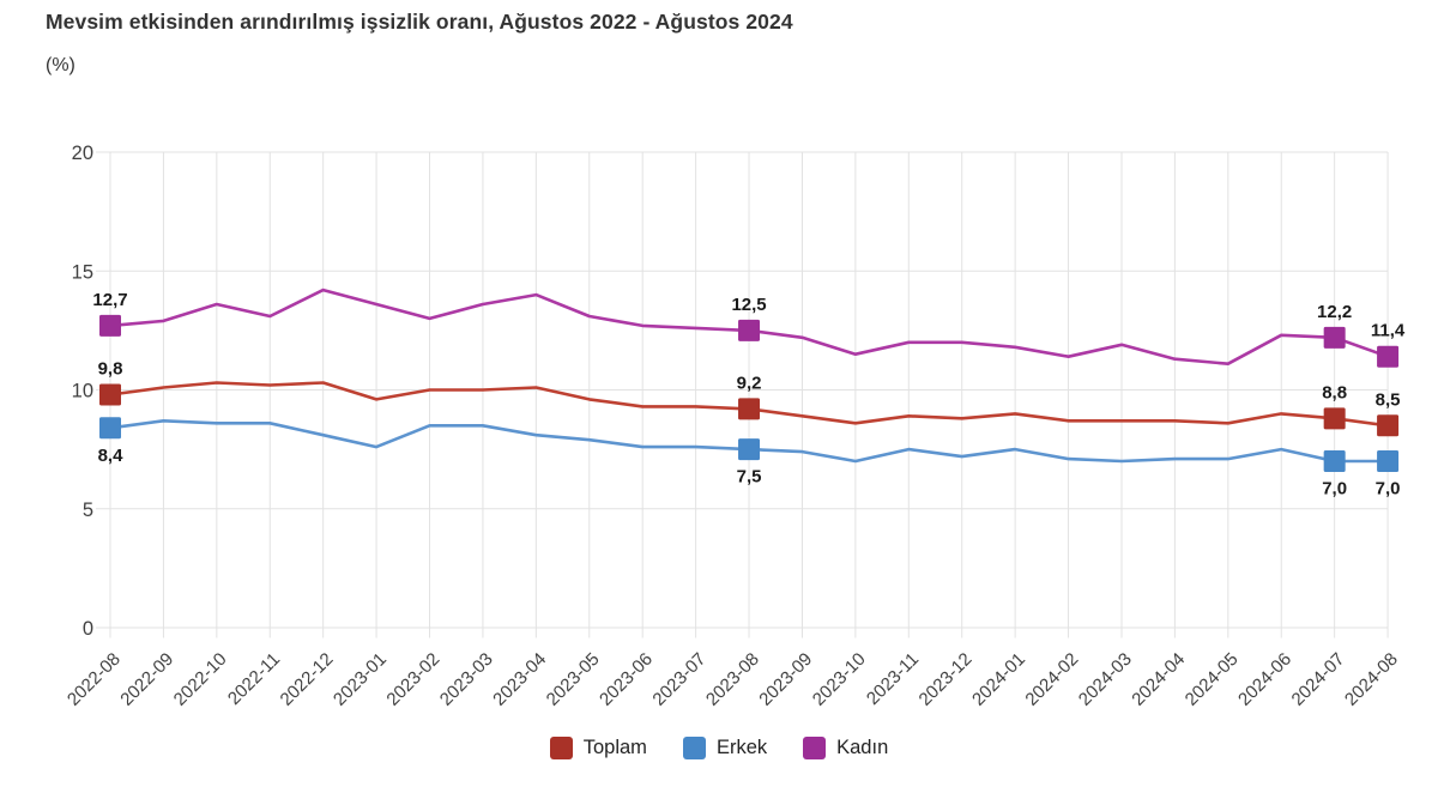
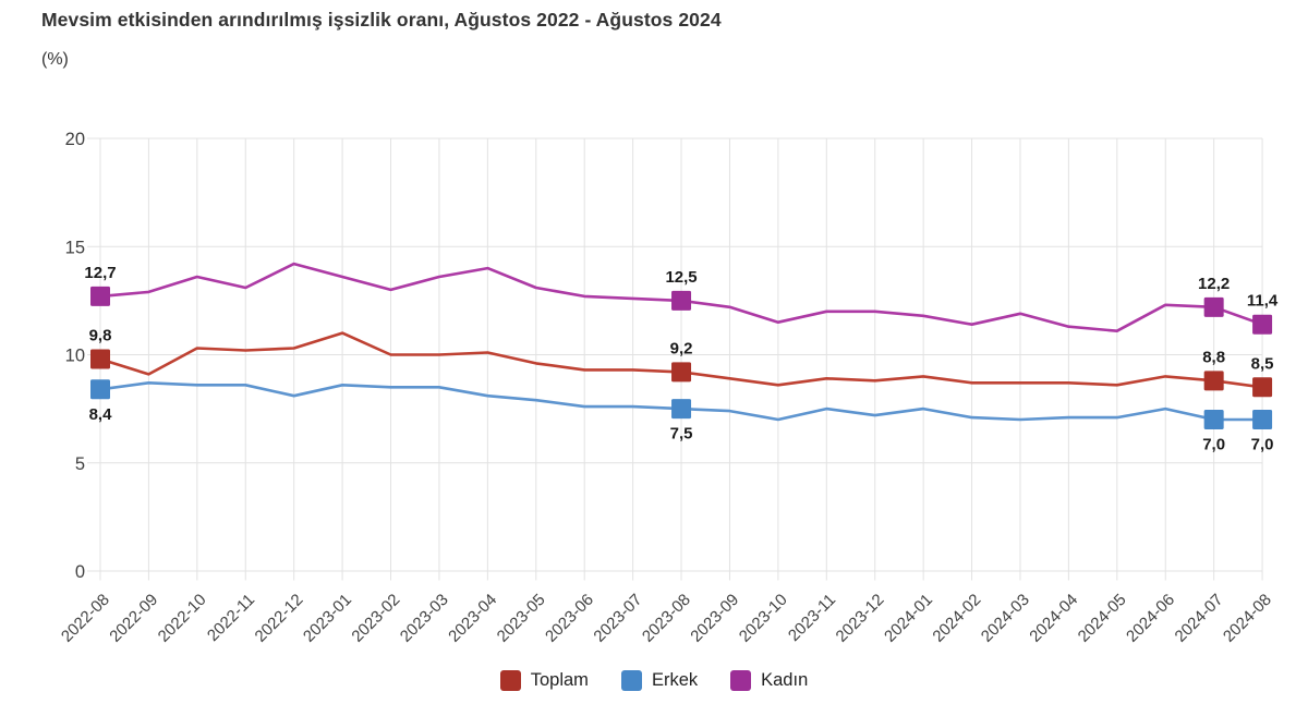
Toplam/2022-09: 10.1 -> 9.1
Toplam/2023-01: 9.6 -> 11.0
Erkek/2023-01: 7.6 -> 8.6
